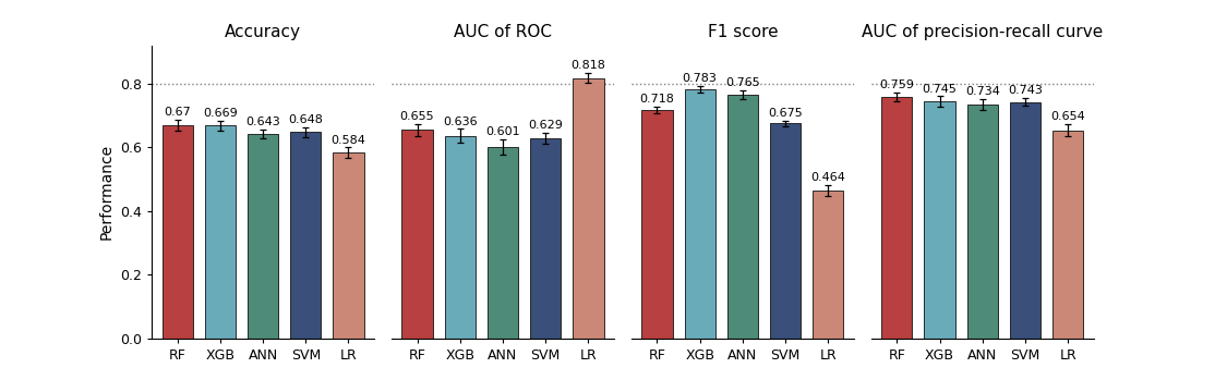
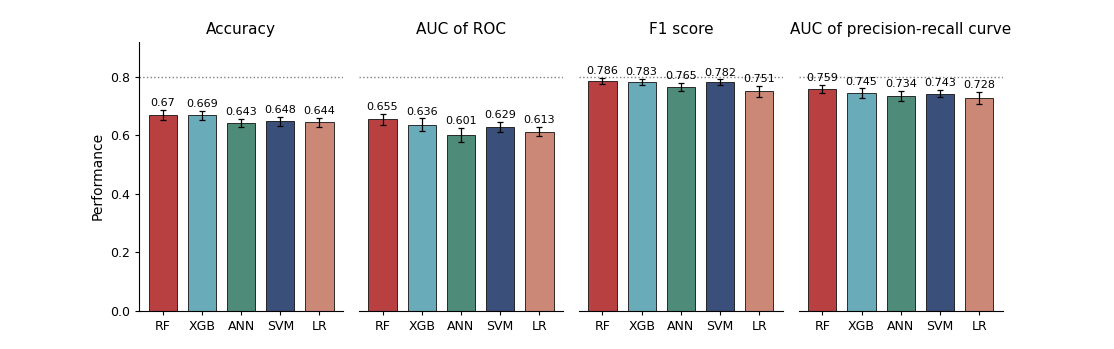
Accuracy/LR: 0.584 -> 0.644
AUC of ROC/LR: 0.818 -> 0.613
F1 score/RF: 0.718 -> 0.786
F1 score/SVM: 0.675 -> 0.782
F1 score/LR: 0.464 -> 0.751
AUC of precision-recall curve/LR: 0.654 -> 0.728
